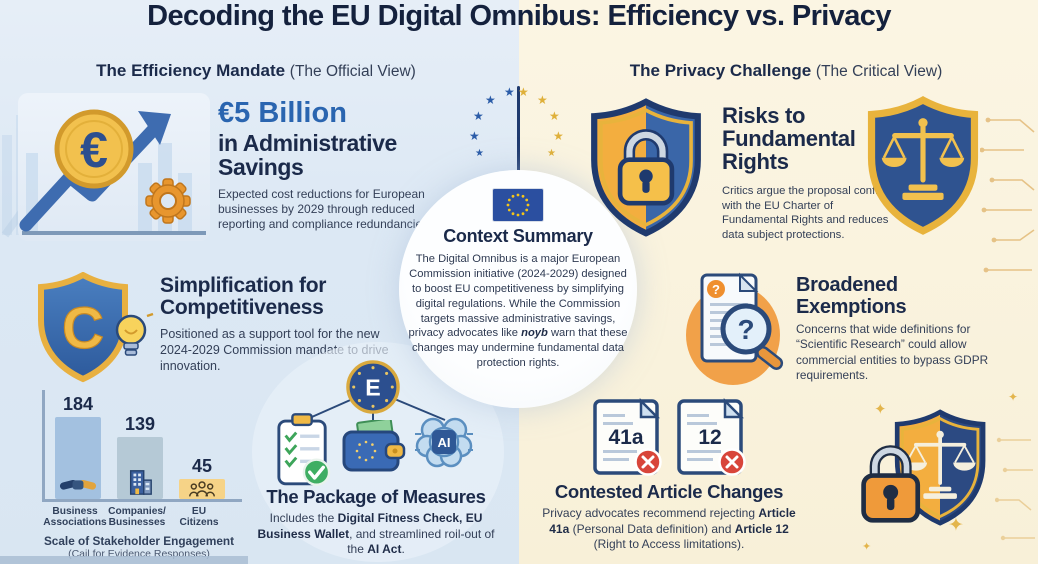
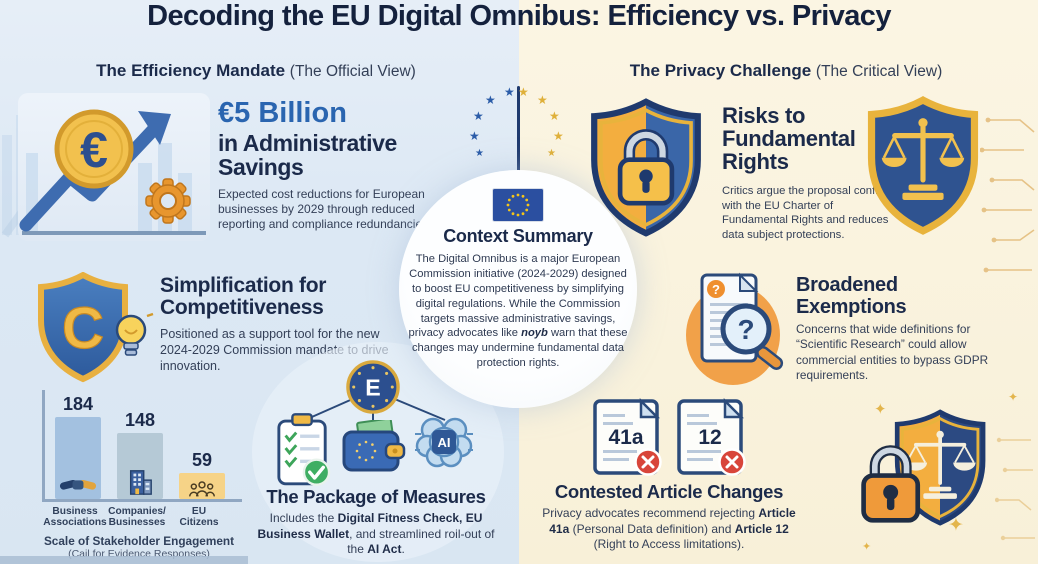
Companies/ Businesses: 139 -> 148
EU Citizens: 45 -> 59
